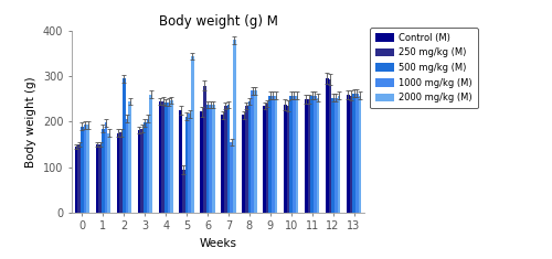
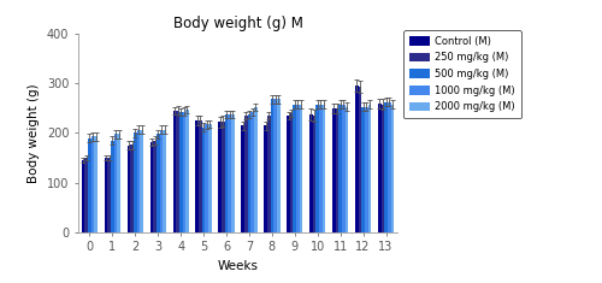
2000 mg/kg (M)/1: 175 -> 198
500 mg/kg (M)/2: 295 -> 200
2000 mg/kg (M)/2: 245 -> 207
2000 mg/kg (M)/3: 260 -> 207
250 mg/kg (M)/5: 95 -> 225
2000 mg/kg (M)/5: 345 -> 218
250 mg/kg (M)/6: 280 -> 224
1000 mg/kg (M)/7: 155 -> 242
2000 mg/kg (M)/7: 380 -> 252
500 mg/kg (M)/8: 245 -> 268
